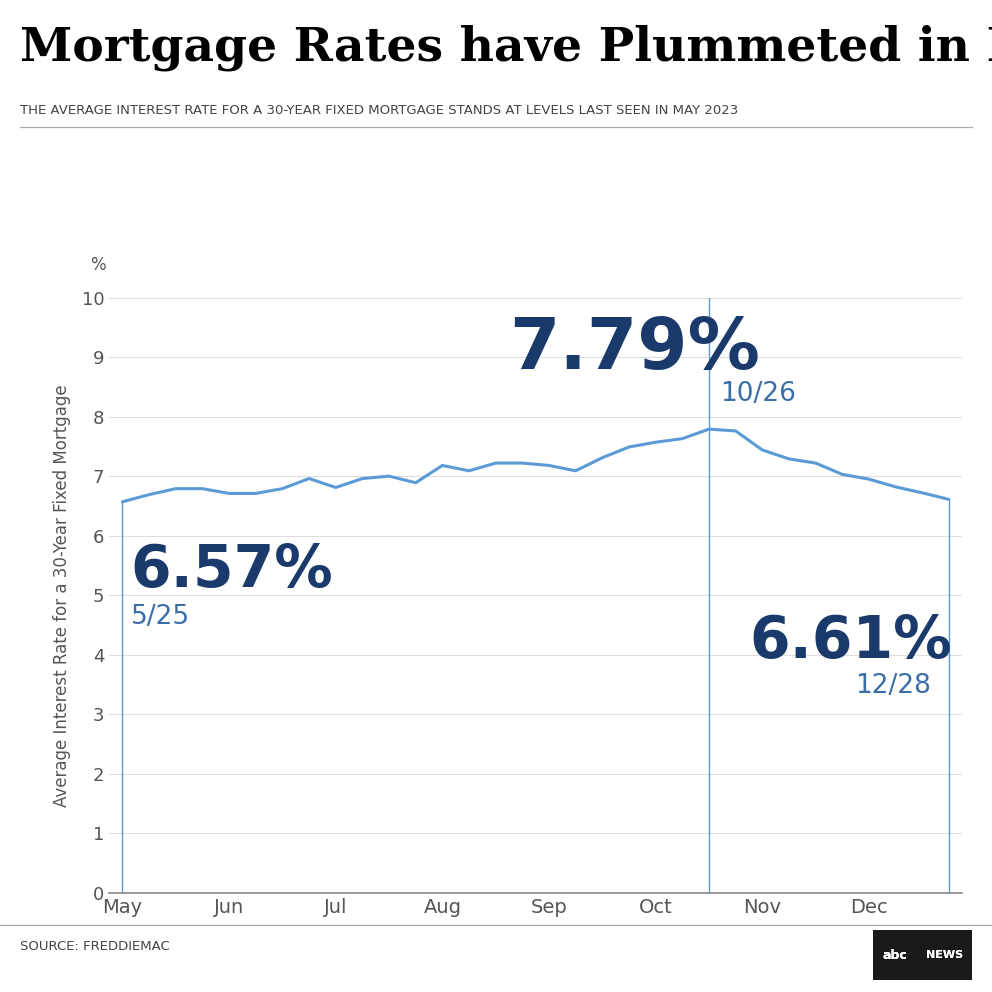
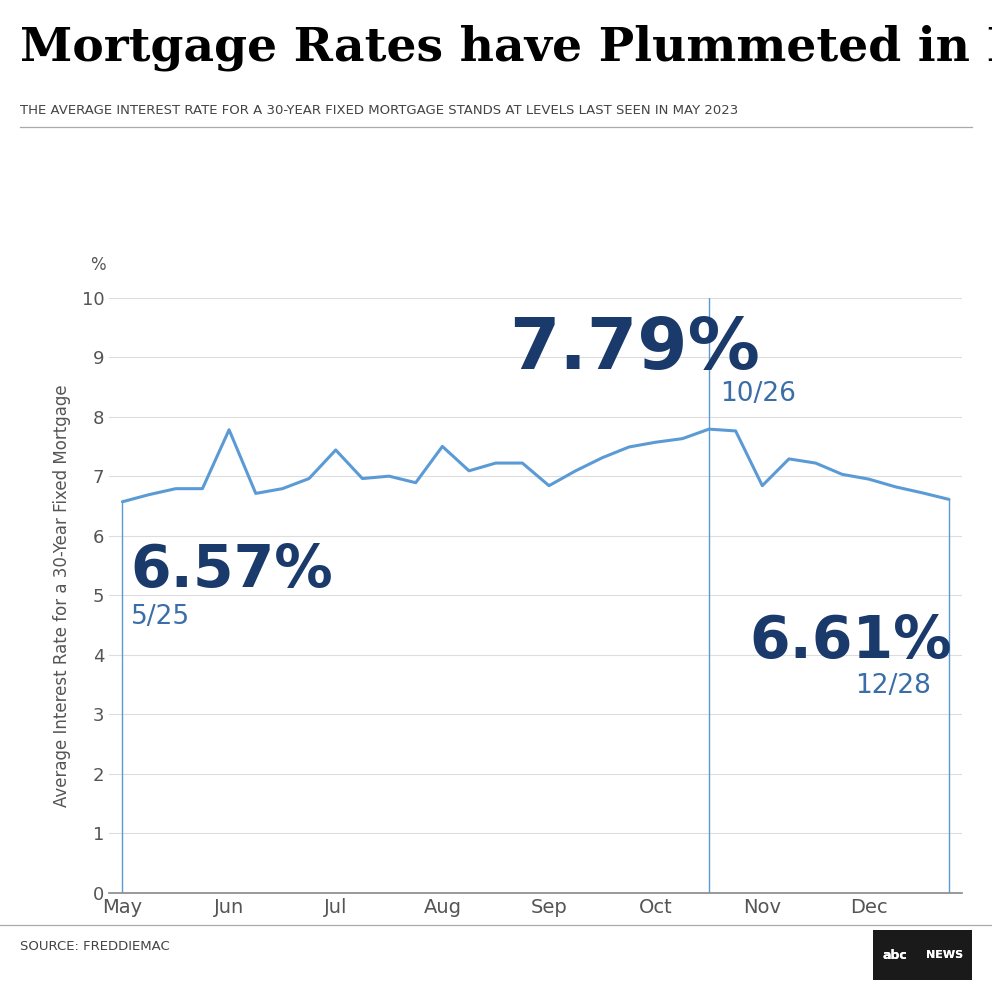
Jun: 6.71 -> 7.78
Jul: 6.81 -> 7.44
Aug: 7.18 -> 7.50
Sep: 7.18 -> 6.84
Nov: 7.44 -> 6.84
